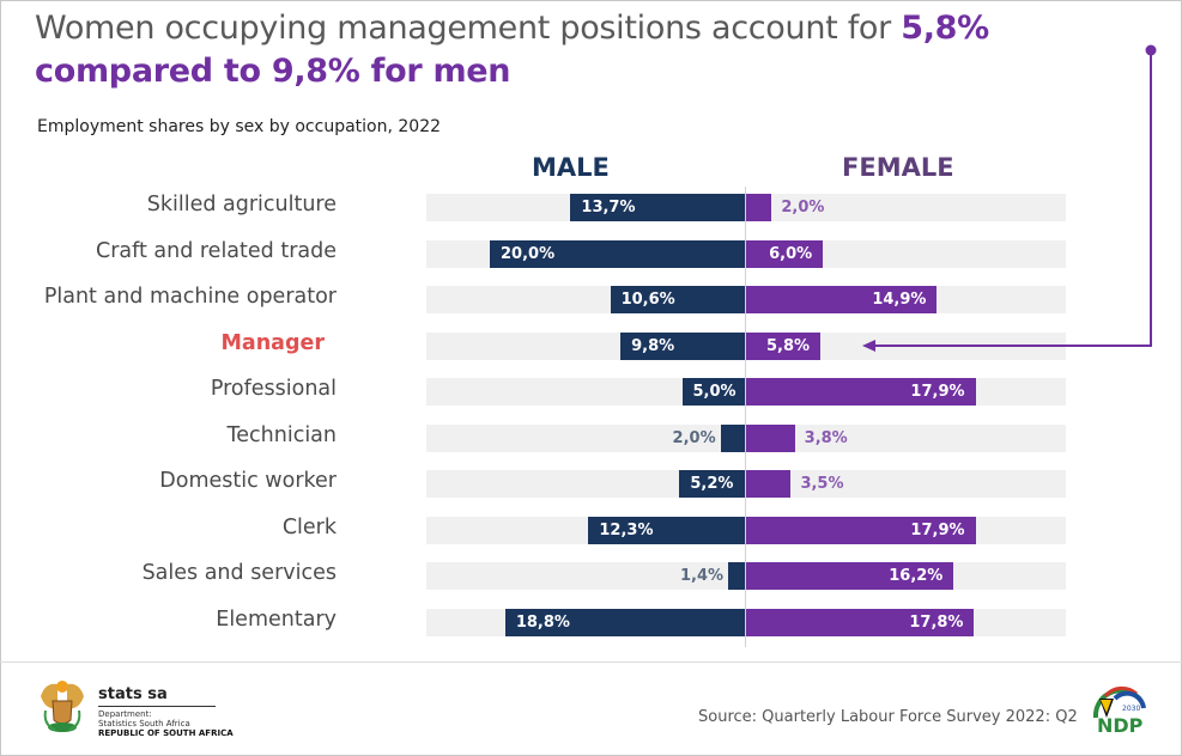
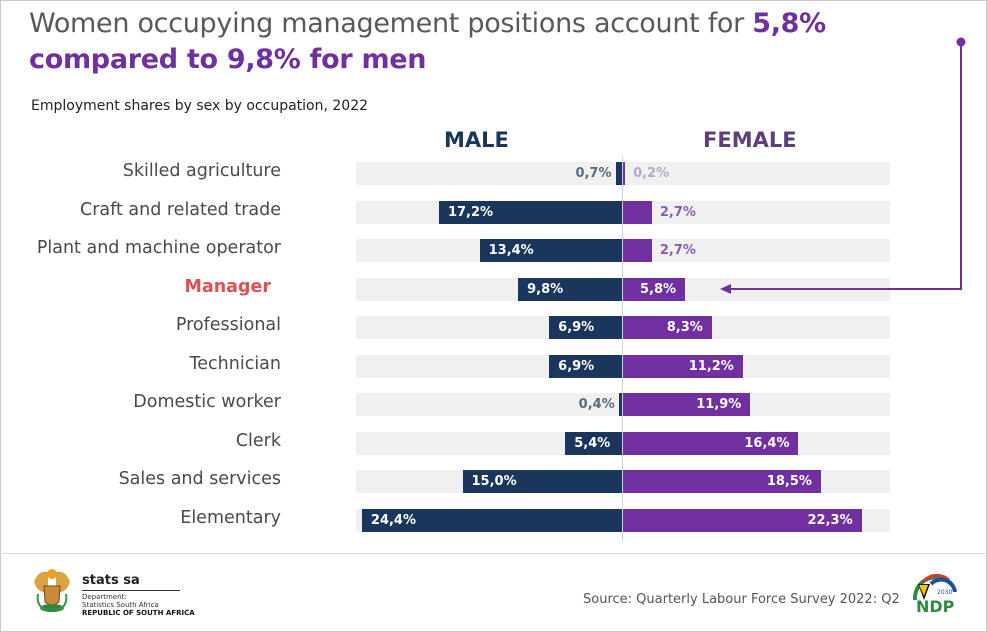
MALE/Skilled agriculture: 13,7% -> 0,7%
FEMALE/Skilled agriculture: 2,0% -> 0,2%
MALE/Craft and related trade: 20,0% -> 17,2%
FEMALE/Craft and related trade: 6,0% -> 2,7%
MALE/Plant and machine operator: 10,6% -> 13,4%
FEMALE/Plant and machine operator: 14,9% -> 2,7%
MALE/Professional: 5,0% -> 6,9%
FEMALE/Professional: 17,9% -> 8,3%
MALE/Technician: 2,0% -> 6,9%
FEMALE/Technician: 3,8% -> 11,2%
MALE/Domestic worker: 5,2% -> 0,4%
FEMALE/Domestic worker: 3,5% -> 11,9%
MALE/Clerk: 12,3% -> 5,4%
FEMALE/Clerk: 17,9% -> 16,4%
MALE/Sales and services: 1,4% -> 15,0%
FEMALE/Sales and services: 16,2% -> 18,5%
MALE/Elementary: 18,8% -> 24,4%
FEMALE/Elementary: 17,8% -> 22,3%
